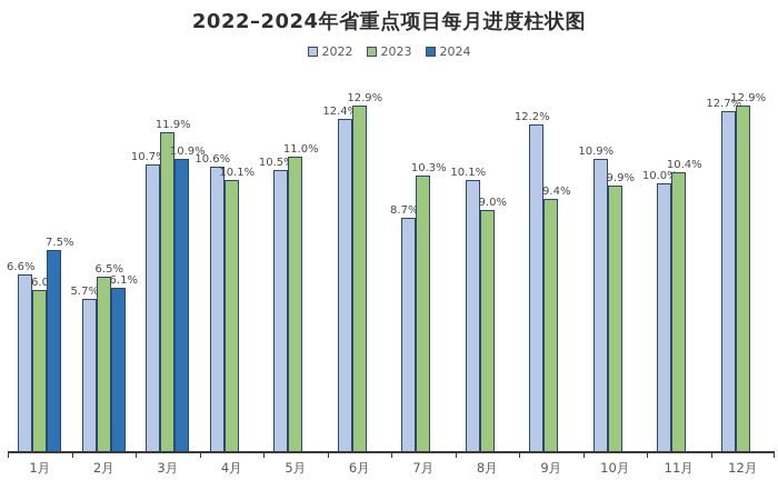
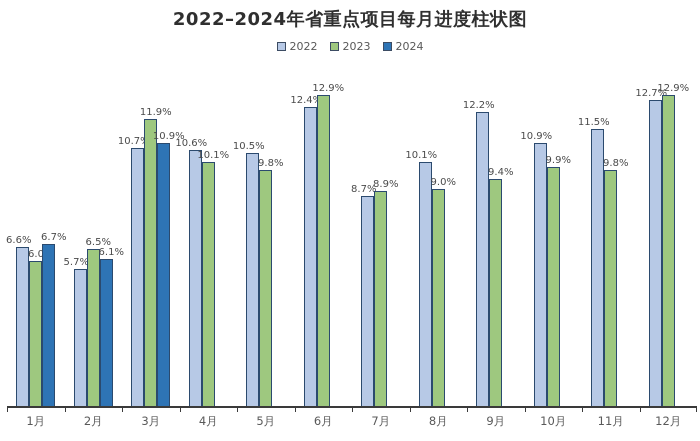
2024/1月: 7.5% -> 6.7%
2023/5月: 11.0% -> 9.8%
2023/7月: 10.3% -> 8.9%
2022/11月: 10.0% -> 11.5%
2023/11月: 10.4% -> 9.8%
